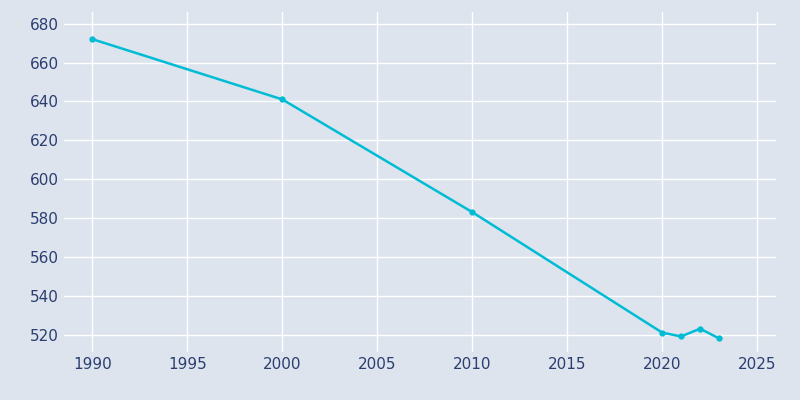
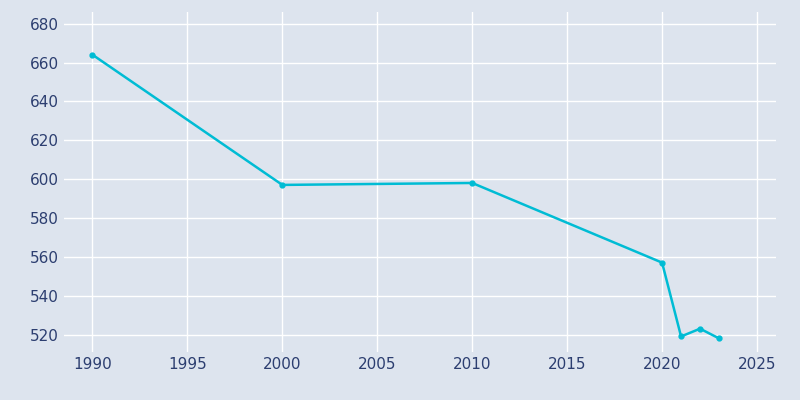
1990: 672 -> 664
2000: 641 -> 597
2010: 583 -> 598
2020: 521 -> 557
